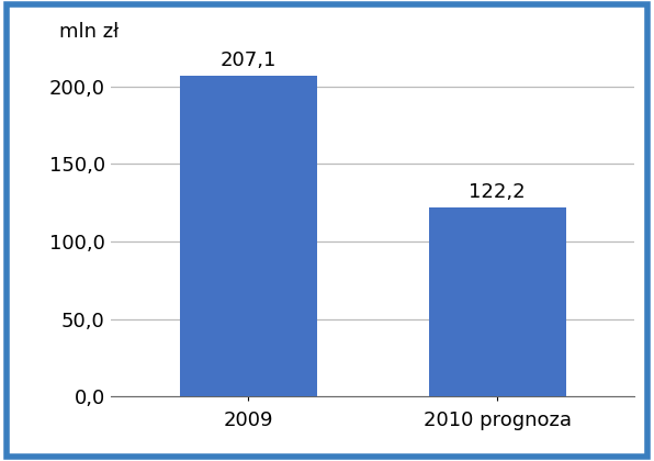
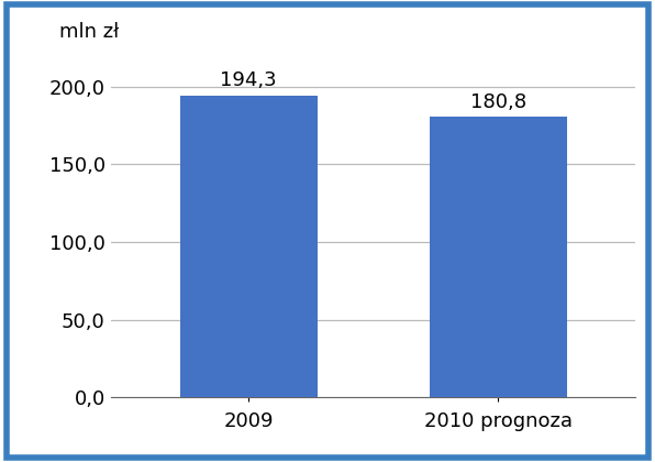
2009: 207,1 -> 194,3
2010 prognoza: 122,2 -> 180,8
